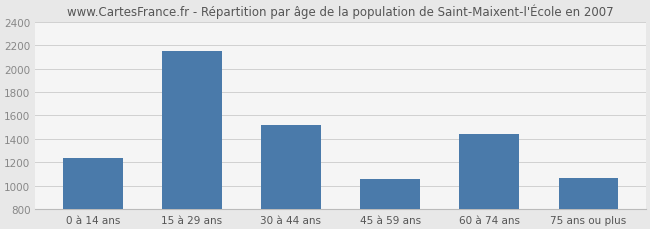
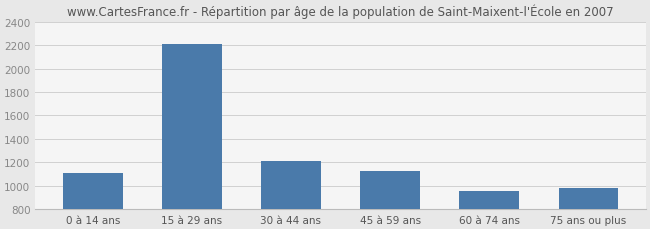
0 à 14 ans: 1240 -> 1110
15 à 29 ans: 2150 -> 2200
30 à 44 ans: 1520 -> 1220
45 à 59 ans: 1060 -> 1120
60 à 74 ans: 1440 -> 960
75 ans ou plus: 1070 -> 980
